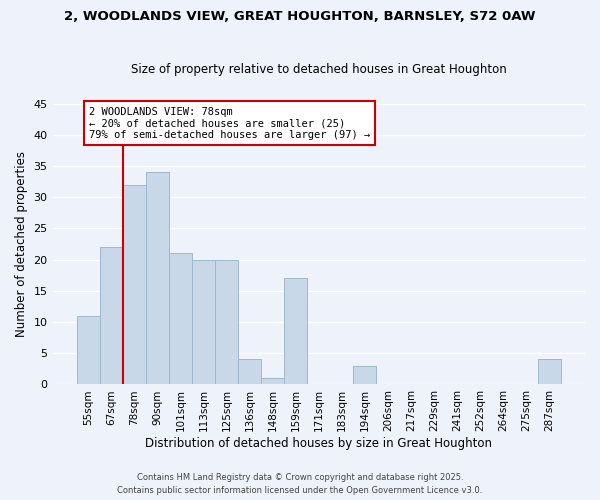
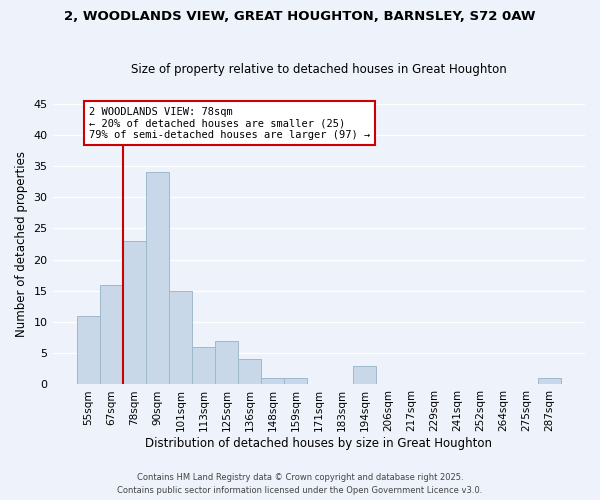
67sqm: 22 -> 16
78sqm: 32 -> 23
101sqm: 21 -> 15
113sqm: 20 -> 6
125sqm: 20 -> 7
159sqm: 17 -> 1
287sqm: 4 -> 1
